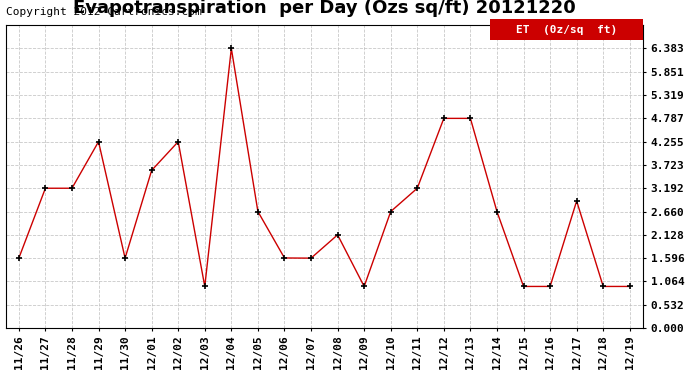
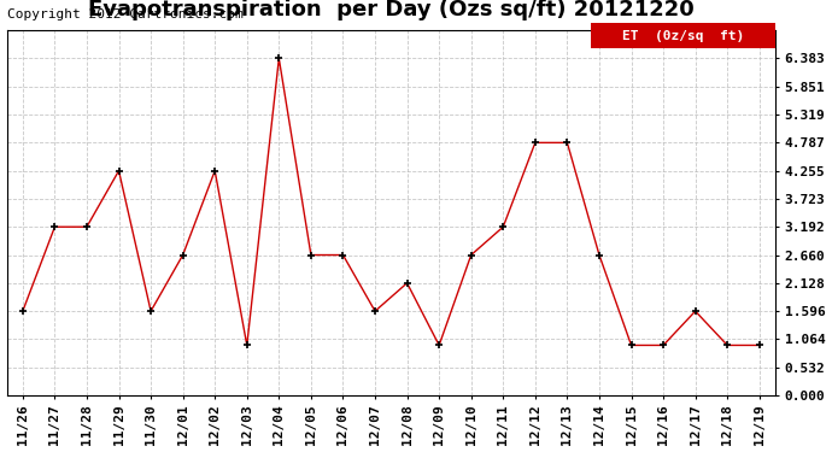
12/01: 3.60 -> 2.66
12/06: 1.60 -> 2.66
12/17: 2.90 -> 1.60
